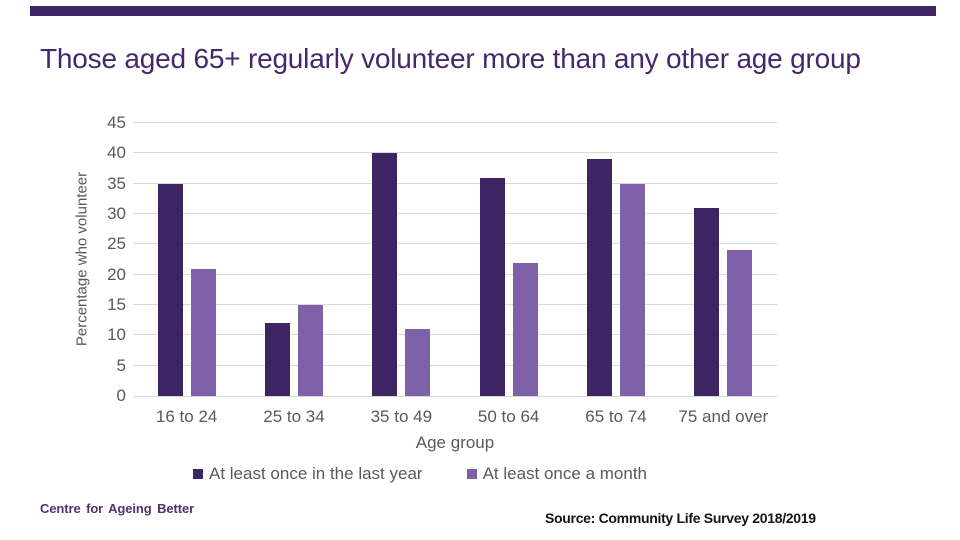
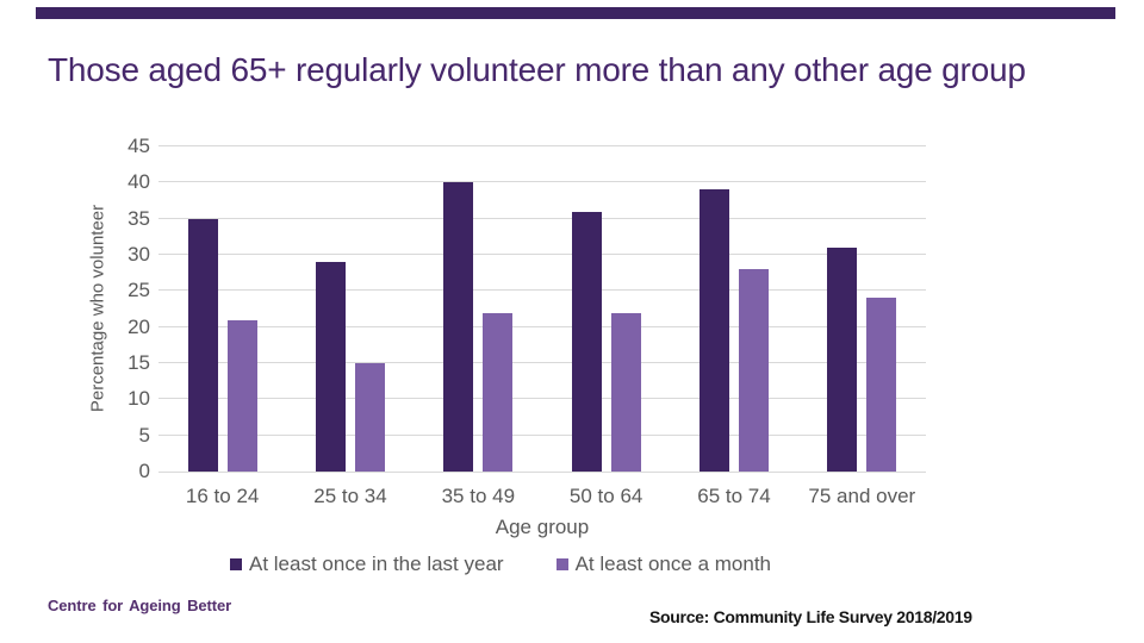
At least once in the last year/25 to 34: 12 -> 29
At least once a month/35 to 49: 11 -> 22
At least once a month/65 to 74: 35 -> 28
